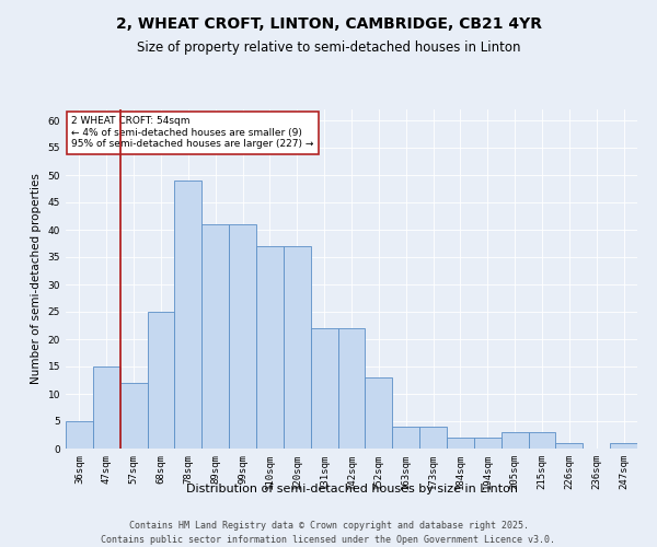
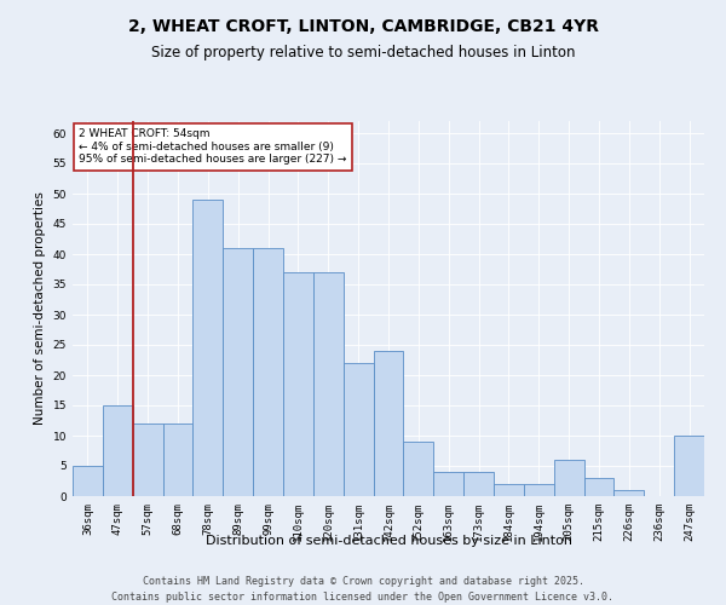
68sqm: 25 -> 12
142sqm: 22 -> 24
152sqm: 13 -> 9
205sqm: 3 -> 6
247sqm: 1 -> 10
